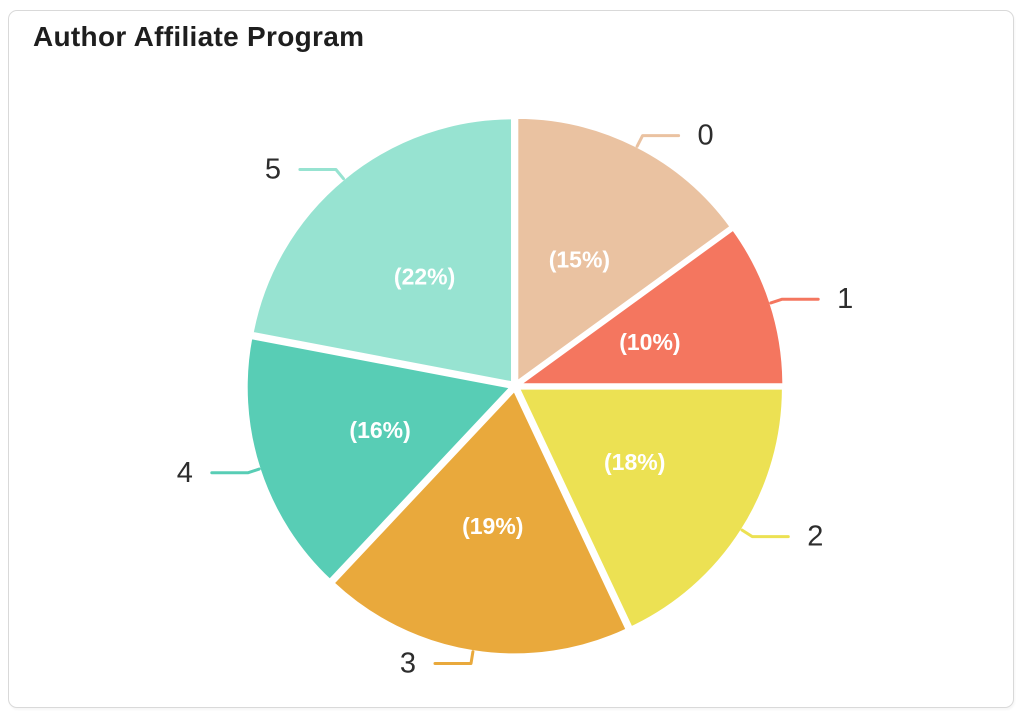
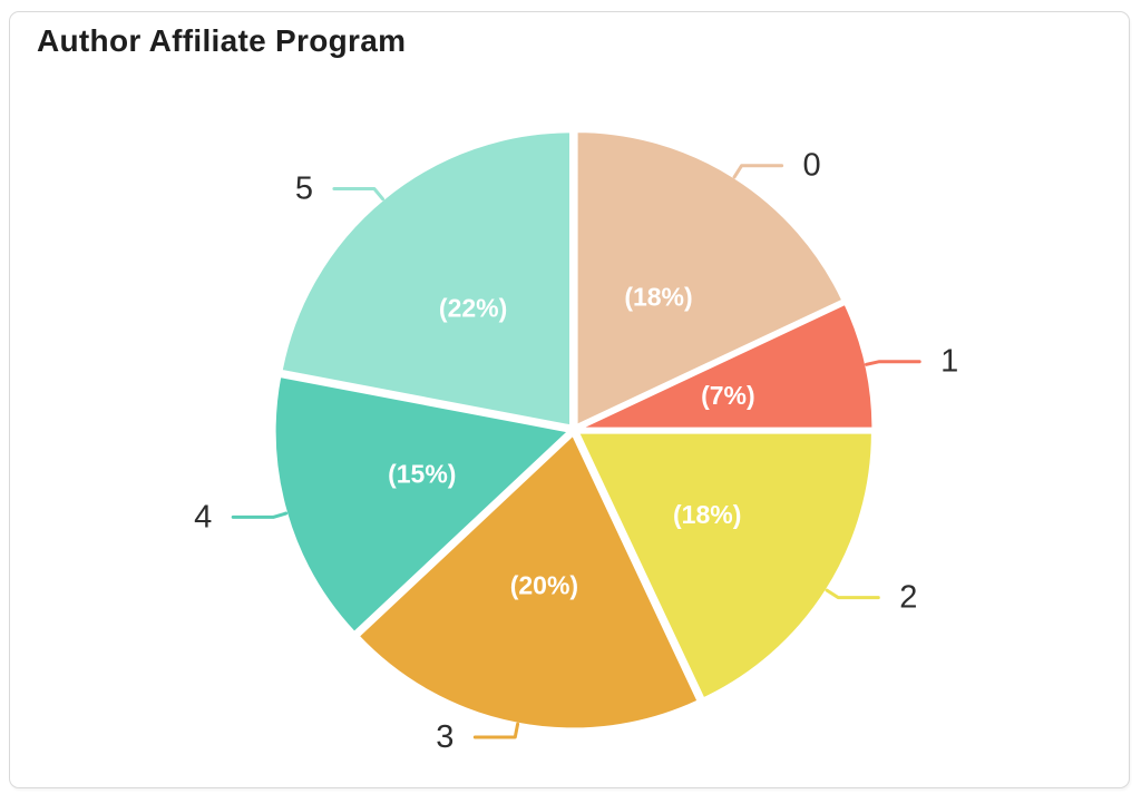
0: 15% -> 18%
1: 10% -> 7%
3: 19% -> 20%
4: 16% -> 15%
